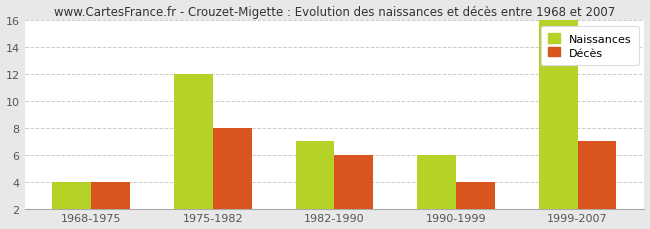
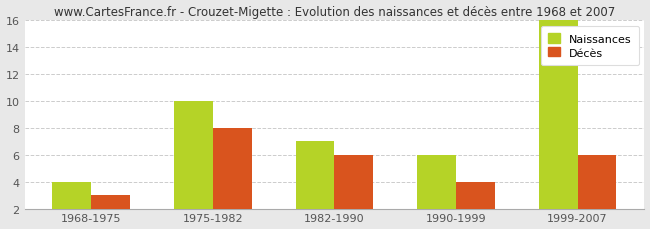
Décès/1968-1975: 4 -> 3
Naissances/1975-1982: 12 -> 10
Décès/1999-2007: 7 -> 6
